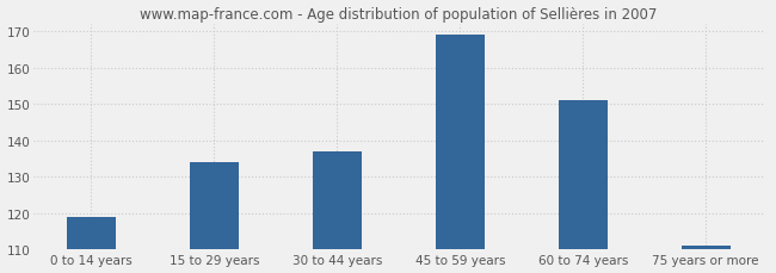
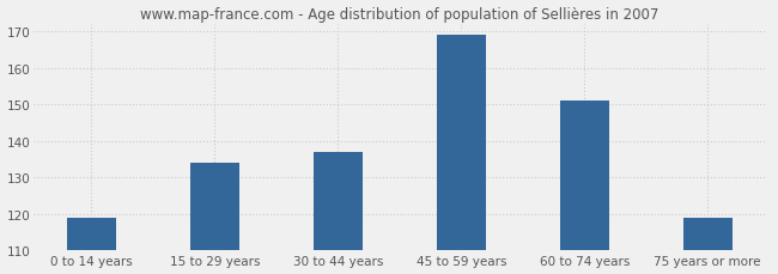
75 years or more: 111 -> 119
